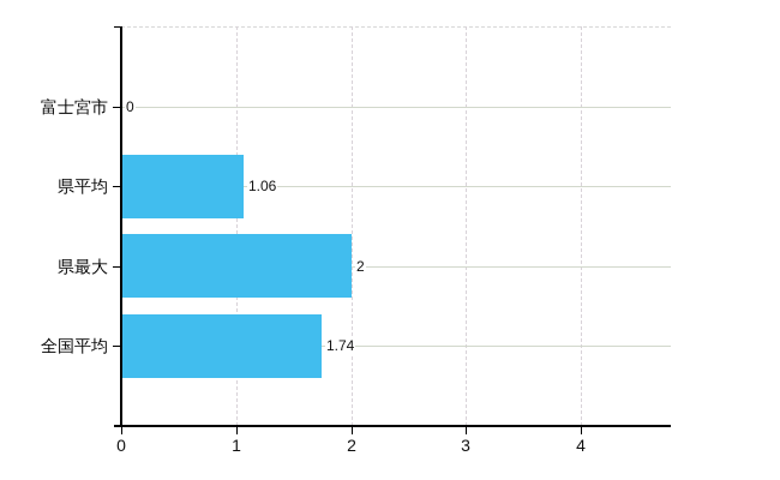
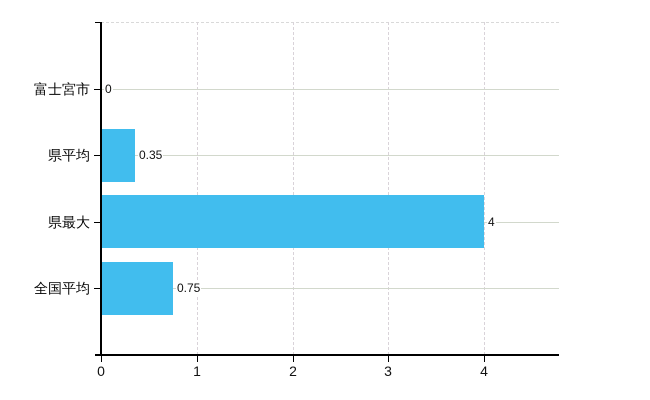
県平均: 1.06 -> 0.35
県最大: 2 -> 4
全国平均: 1.74 -> 0.75
